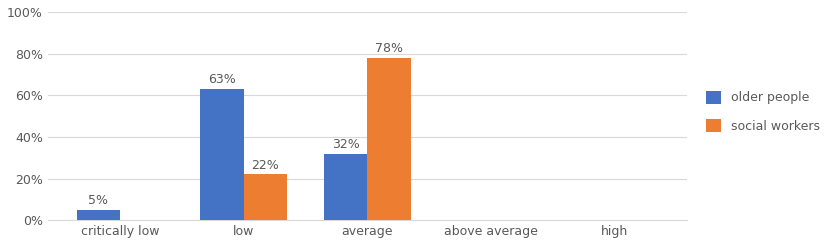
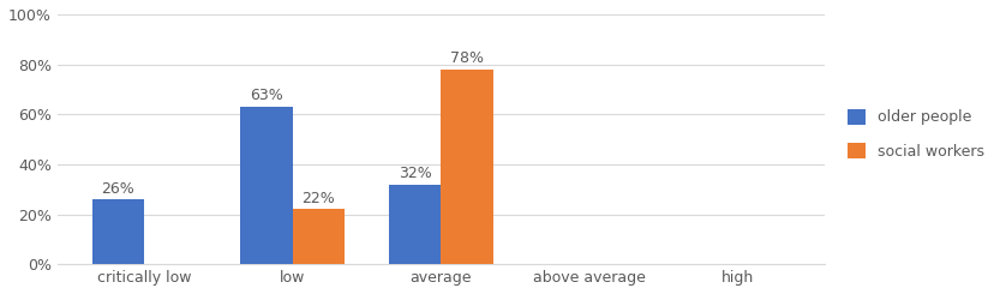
older people/critically low: 5% -> 26%
